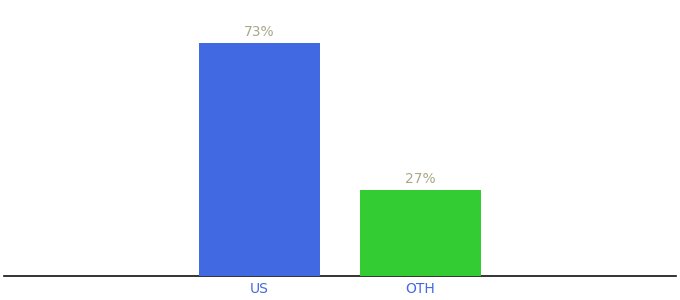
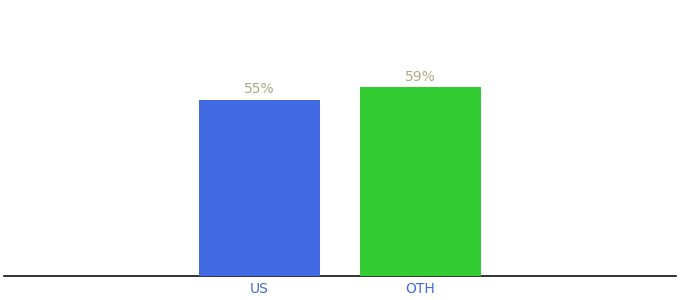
US: 73% -> 55%
OTH: 27% -> 59%
